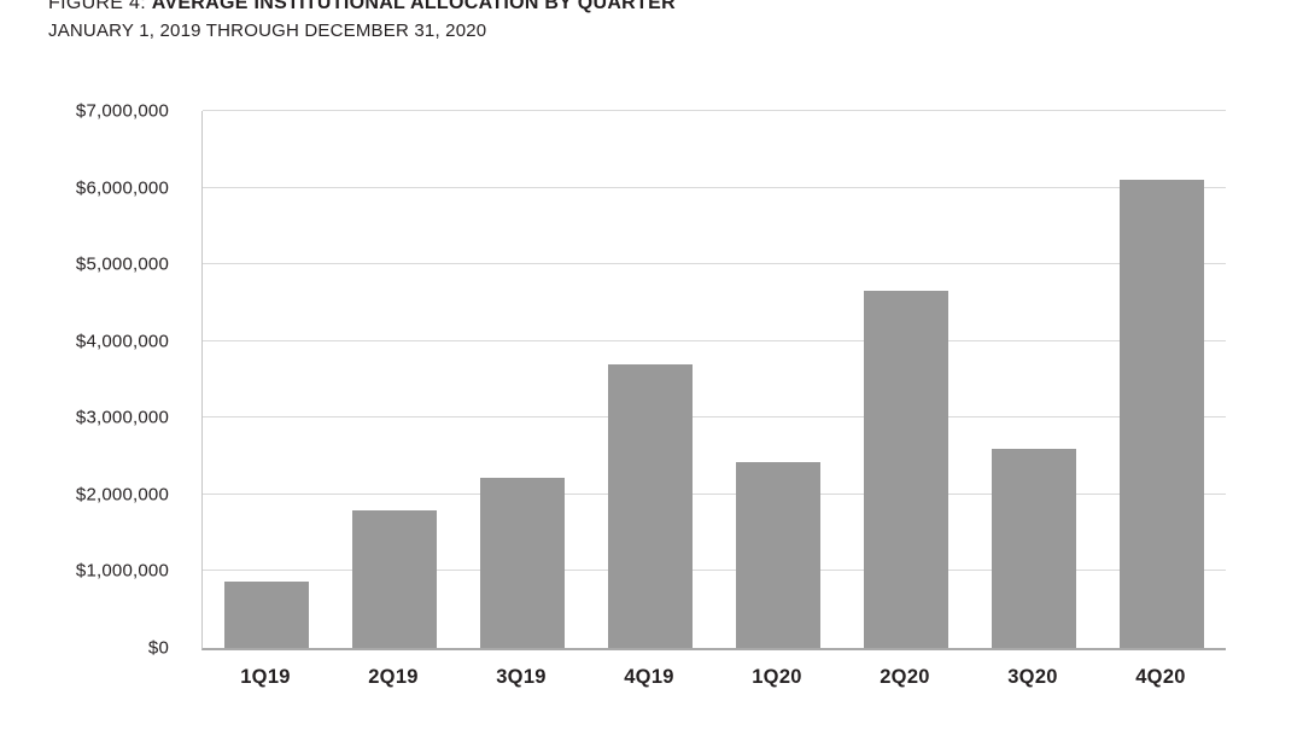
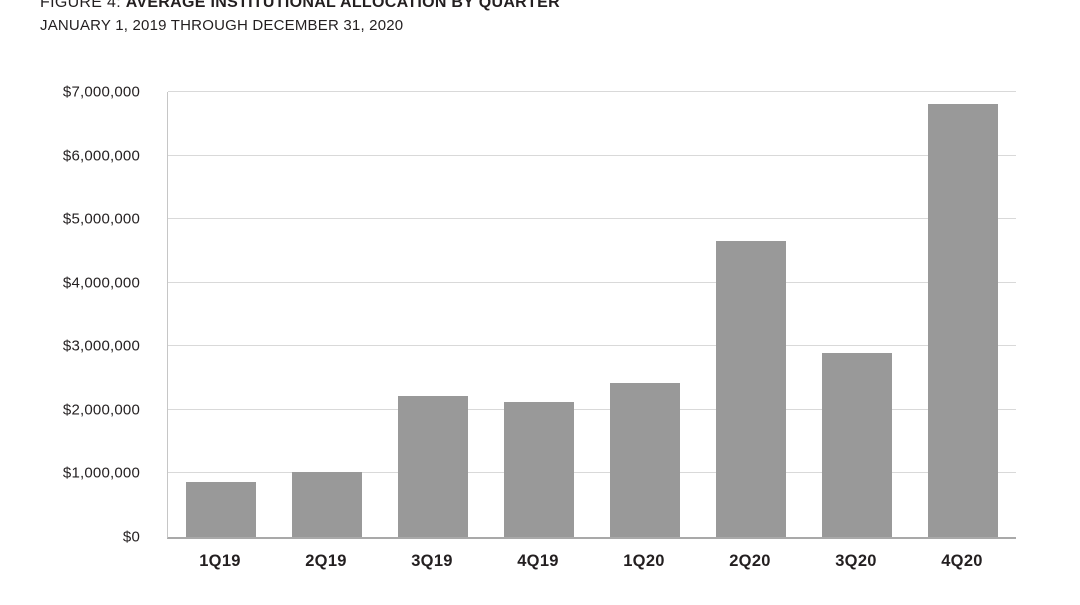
2Q19: $1800000 -> $1000000
4Q19: $3700000 -> $2100000
3Q20: $2600000 -> $2900000
4Q20: $6100000 -> $6800000
